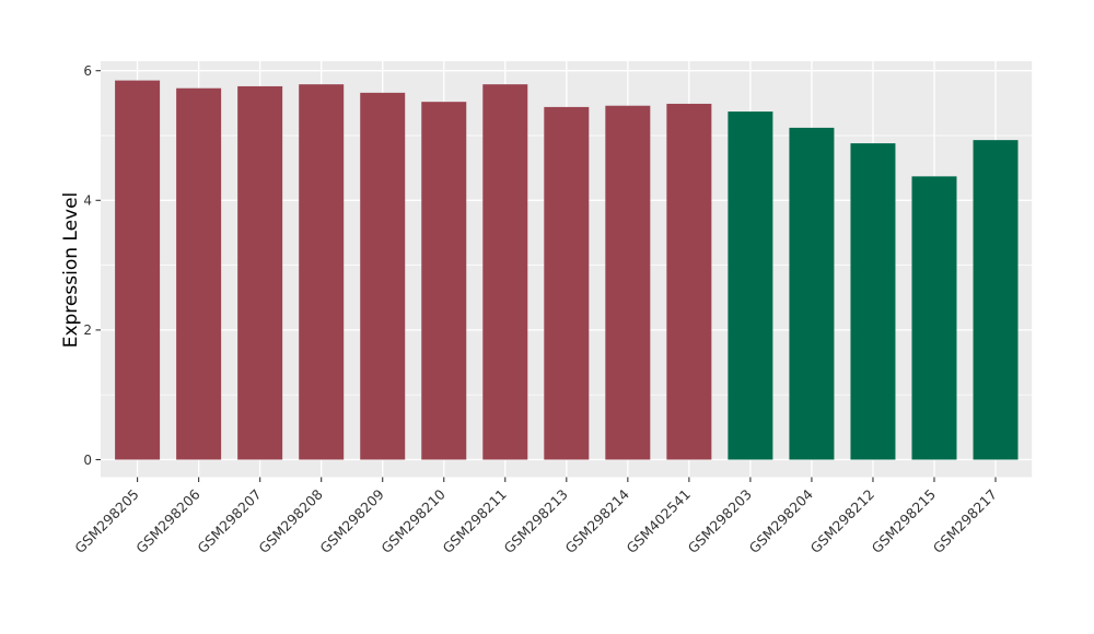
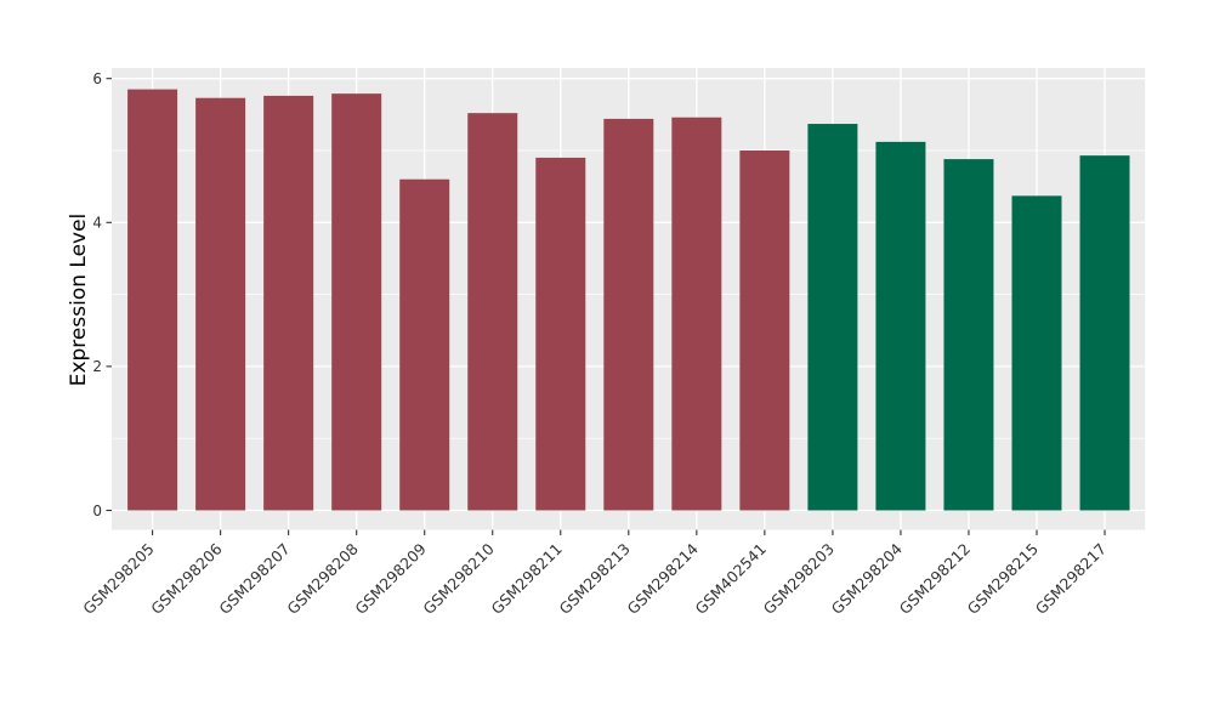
GSM298209: 5.7 -> 4.6
GSM298211: 5.8 -> 4.9
GSM402541: 5.5 -> 5.0
